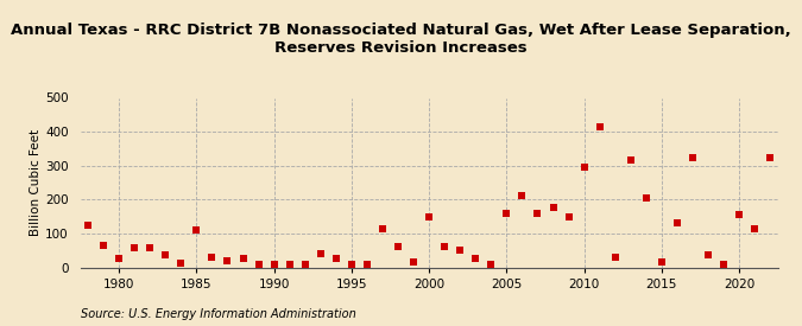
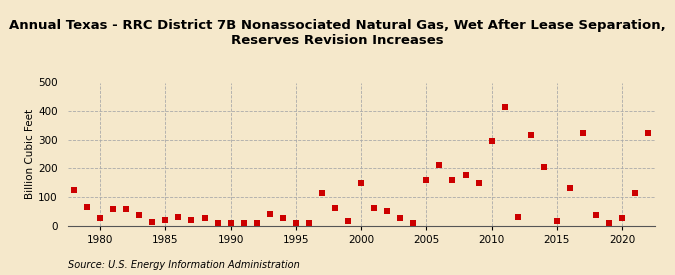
1985: 110 -> 20
2020: 155 -> 25
